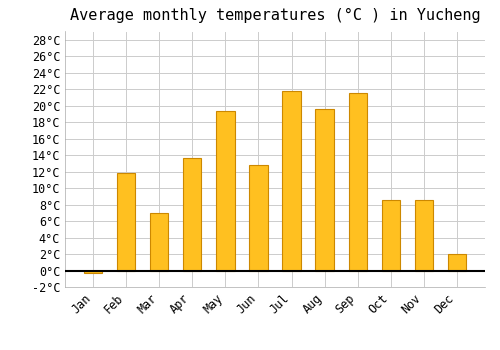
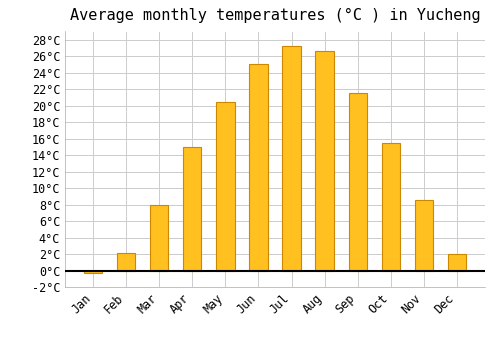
Feb: 11.8°C -> 2.1°C
Mar: 7.0°C -> 8.0°C
Apr: 13.6°C -> 15.0°C
May: 19.4°C -> 20.5°C
Jun: 12.8°C -> 25.0°C
Jul: 21.8°C -> 27.2°C
Aug: 19.6°C -> 26.6°C
Oct: 8.6°C -> 15.5°C
